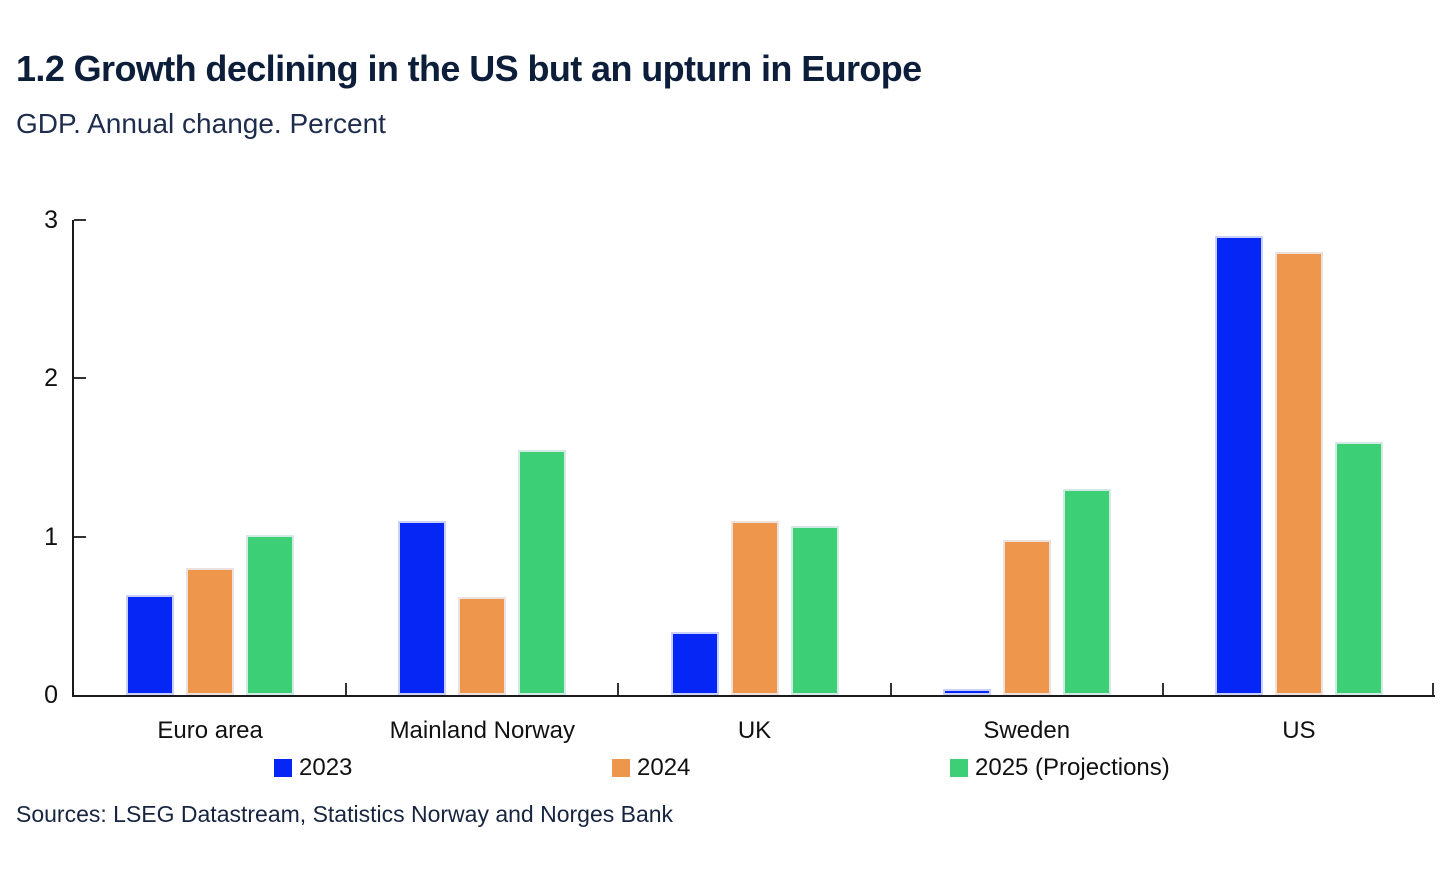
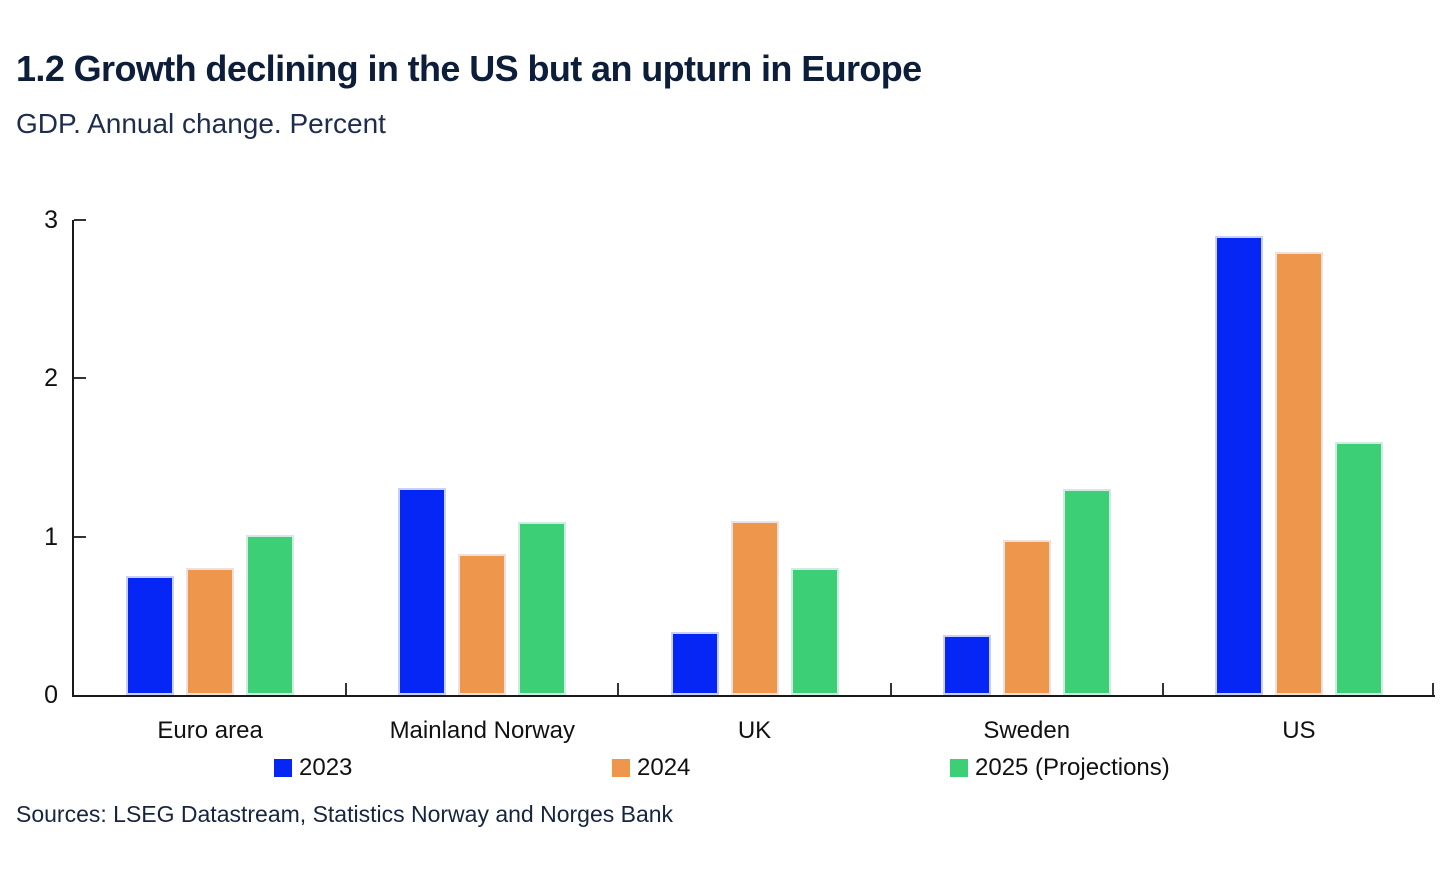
2023/Euro area: 0.63 -> 0.75
2023/Mainland Norway: 1.10 -> 1.31
2024/Mainland Norway: 0.62 -> 0.89
2025 (Projections)/Mainland Norway: 1.55 -> 1.09
2025 (Projections)/UK: 1.07 -> 0.80
2023/Sweden: 0.04 -> 0.38
